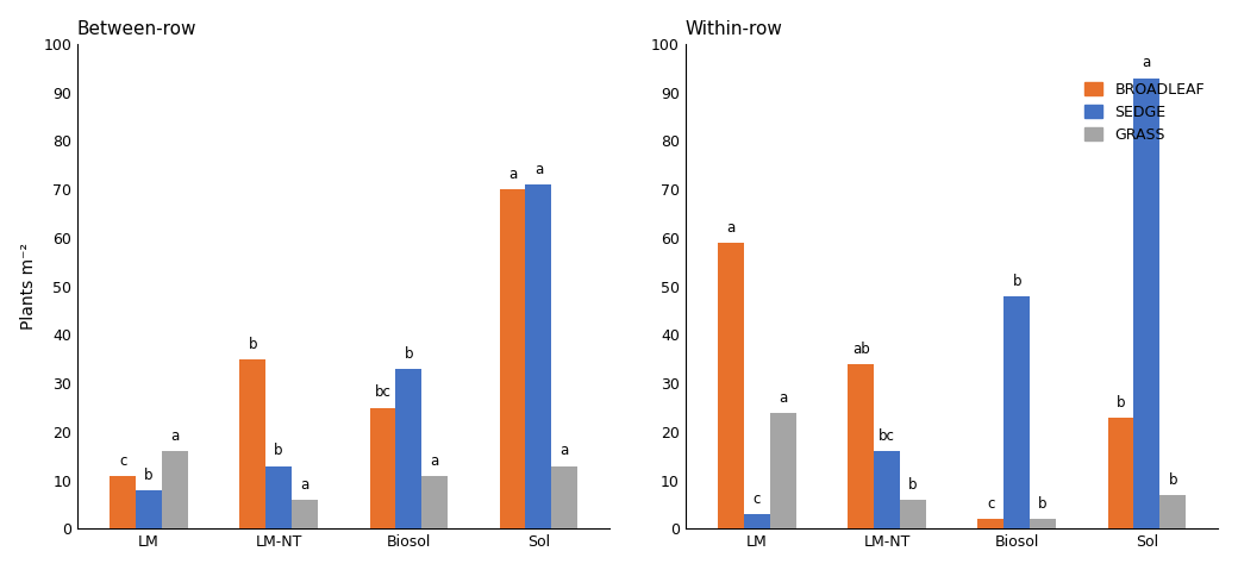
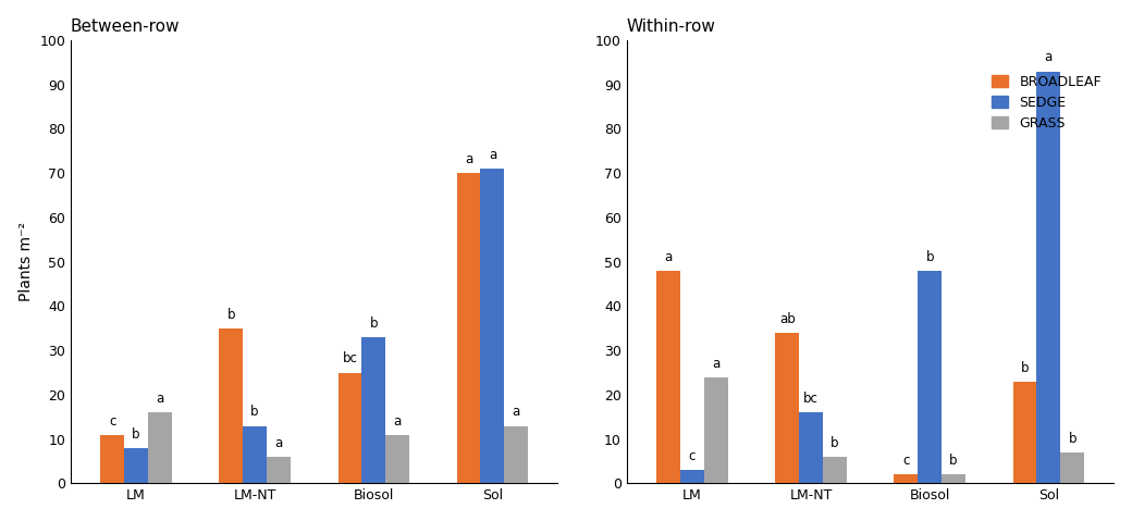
Within-row/BROADLEAF/LM: 59 -> 48
